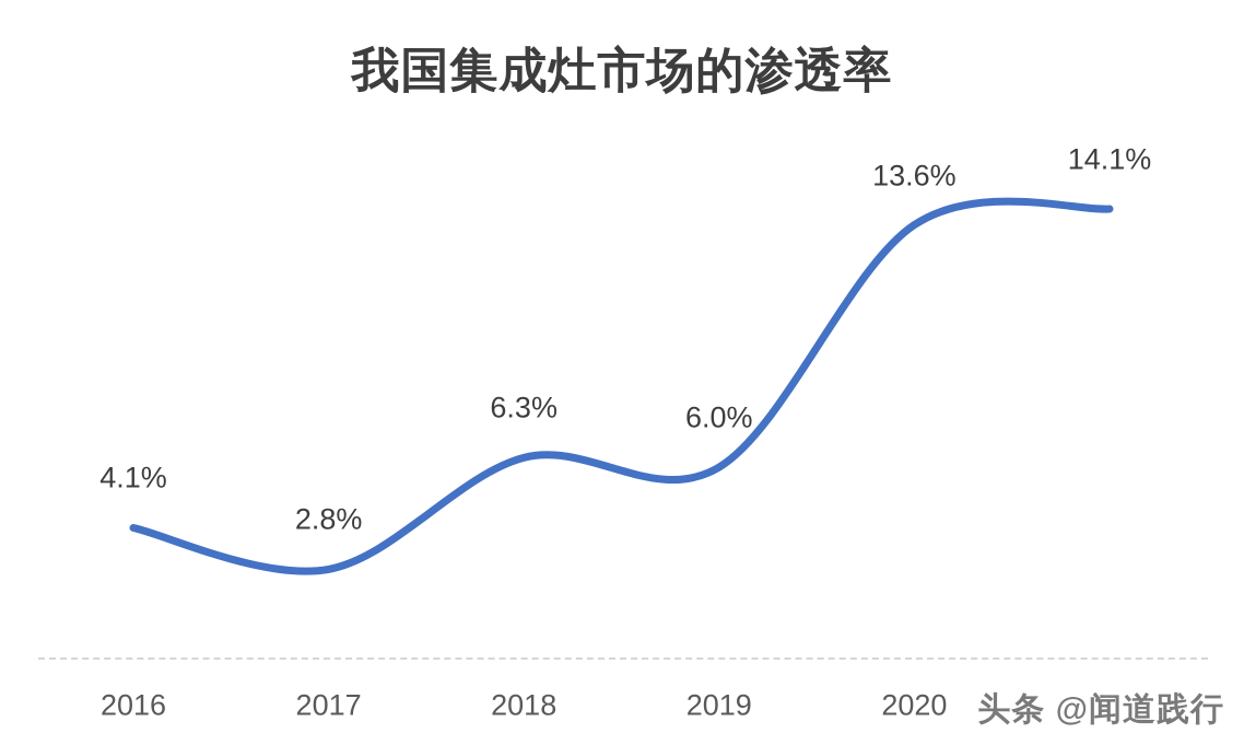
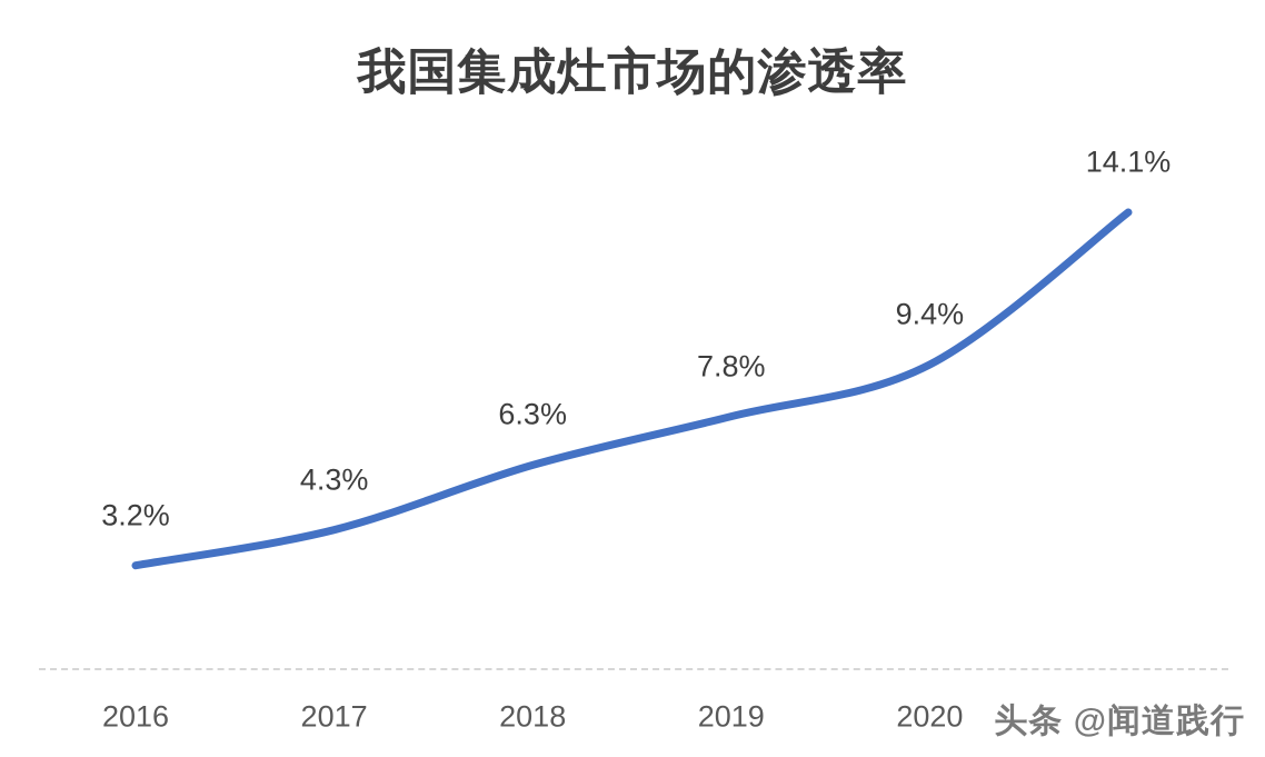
2016: 4.1% -> 3.2%
2017: 2.8% -> 4.3%
2019: 6.0% -> 7.8%
2020: 13.6% -> 9.4%
